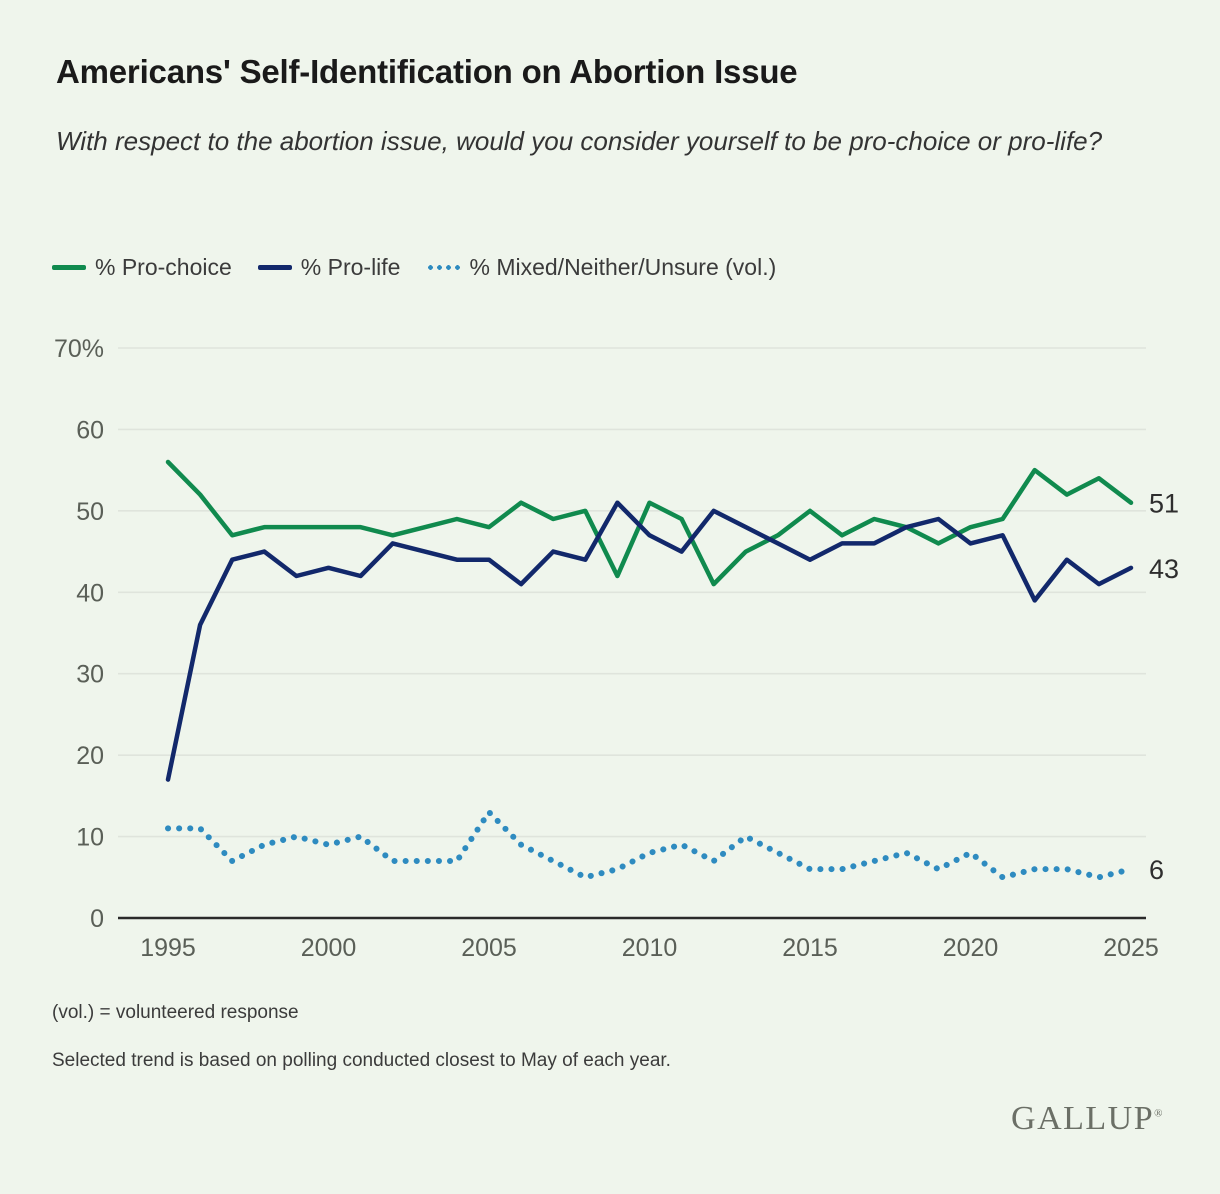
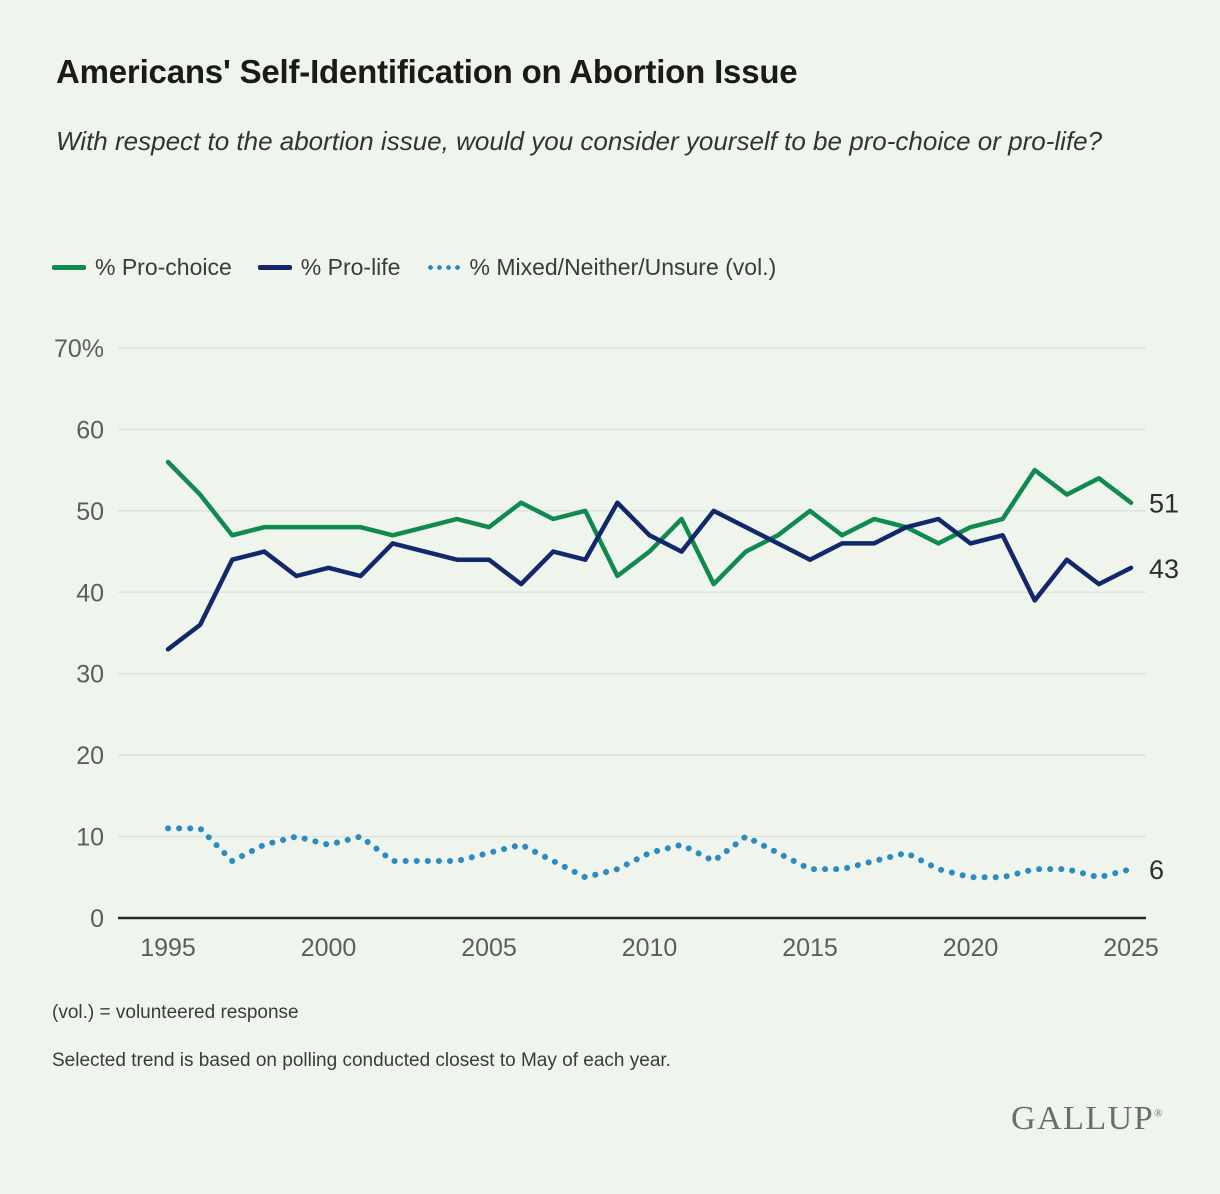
% Pro-life/1995: 17% -> 33%
% Mixed/Neither/Unsure (vol.)/2005: 13% -> 8%
% Pro-choice/2010: 51% -> 45%
% Mixed/Neither/Unsure (vol.)/2020: 8% -> 5%
